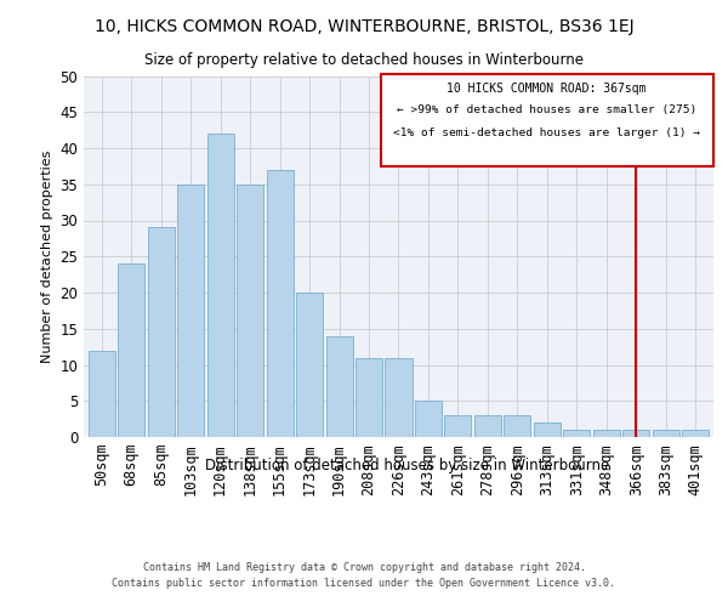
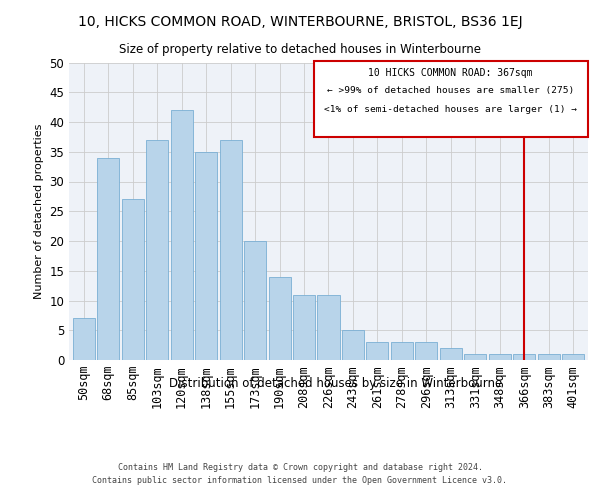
50sqm: 12 -> 7
68sqm: 24 -> 34
85sqm: 29 -> 27
103sqm: 35 -> 37
